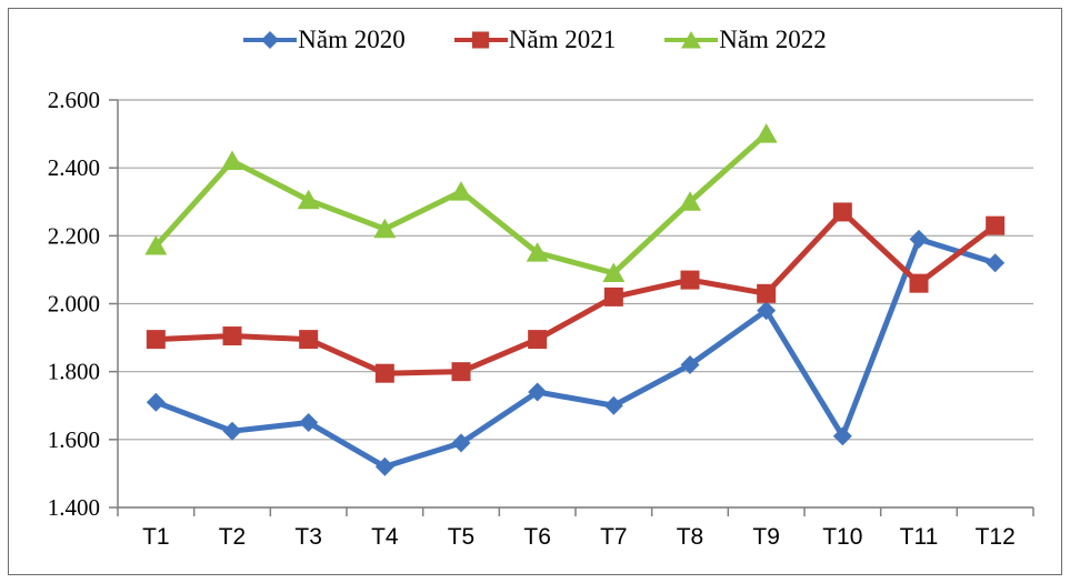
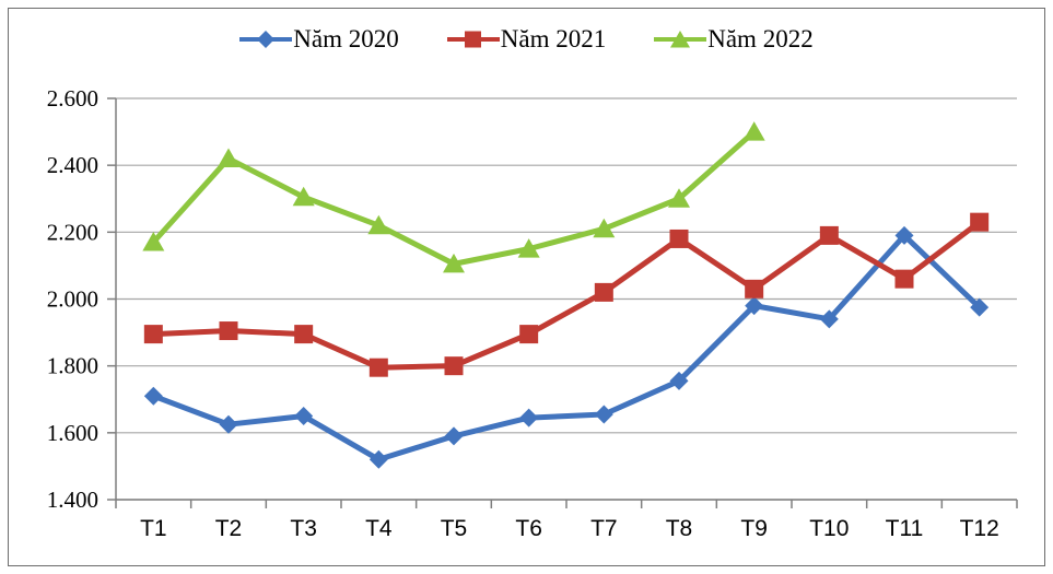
Năm 2022/T5: 2.33 -> 2.10
Năm 2020/T6: 1.74 -> 1.65
Năm 2020/T7: 1.70 -> 1.66
Năm 2022/T7: 2.09 -> 2.21
Năm 2020/T8: 1.82 -> 1.75
Năm 2021/T8: 2.07 -> 2.18
Năm 2020/T10: 1.61 -> 1.94
Năm 2021/T10: 2.27 -> 2.19
Năm 2020/T12: 2.12 -> 1.98
